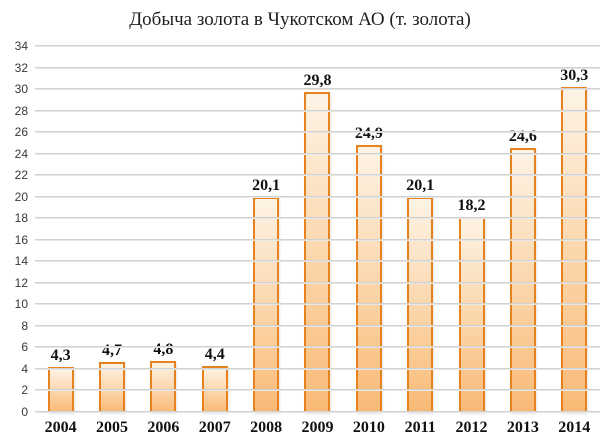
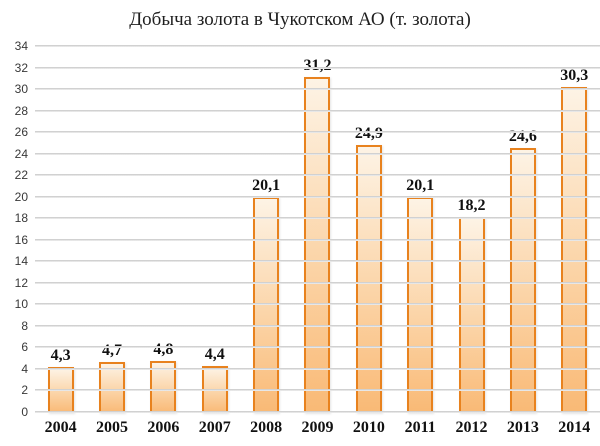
2009: 29,8 -> 31,2
